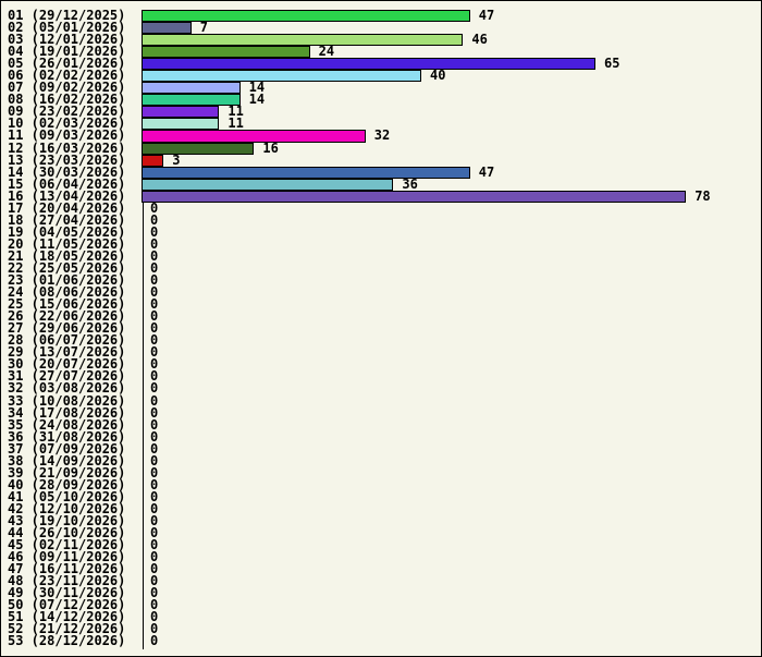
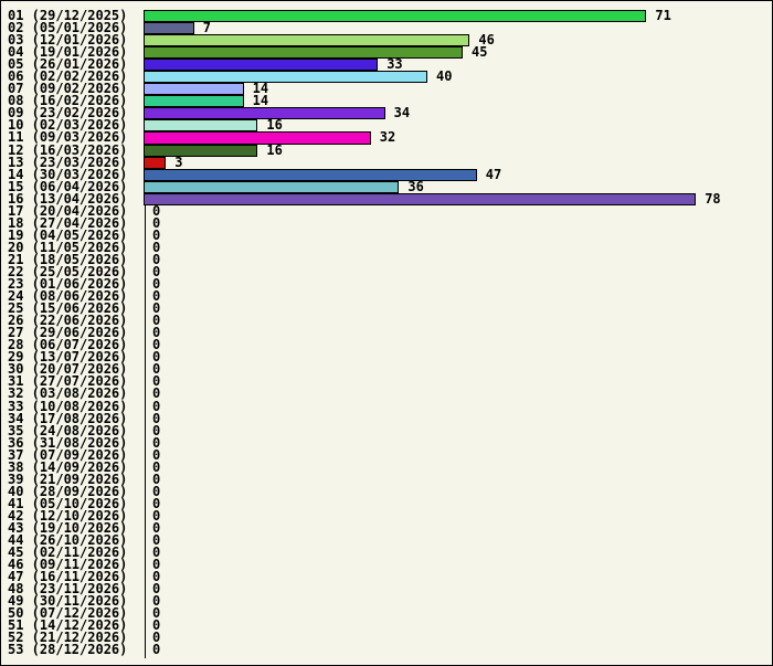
01 (29/12/2025): 47 -> 71
04 (19/01/2026): 24 -> 45
05 (26/01/2026): 65 -> 33
09 (23/02/2026): 11 -> 34
10 (02/03/2026): 11 -> 16
